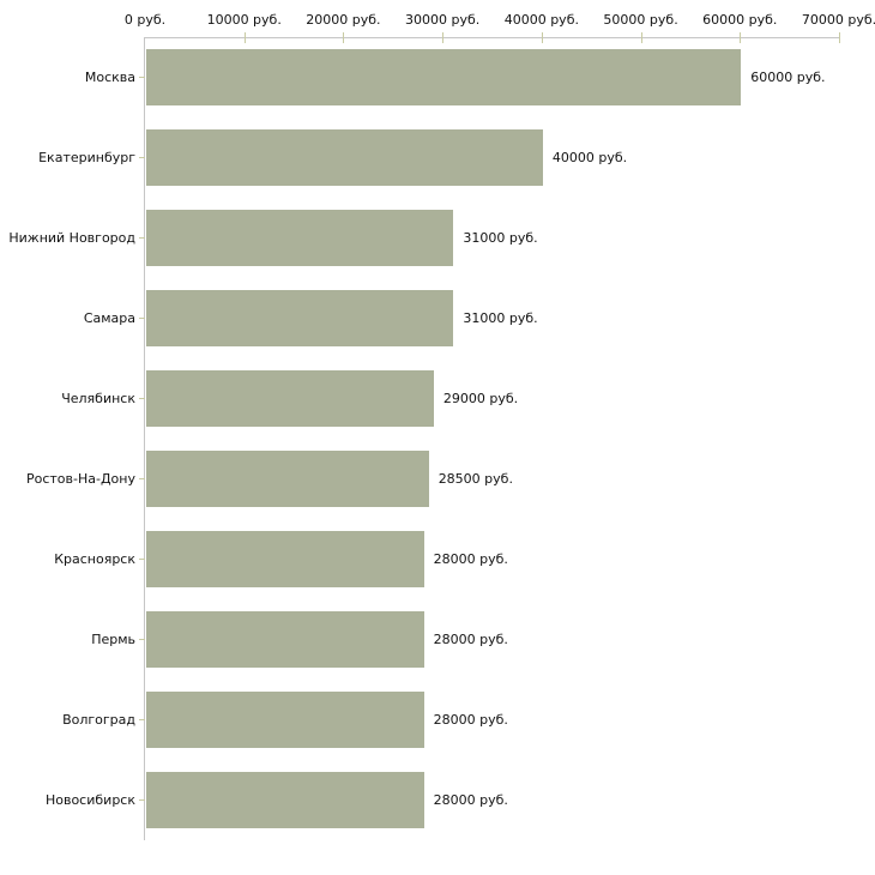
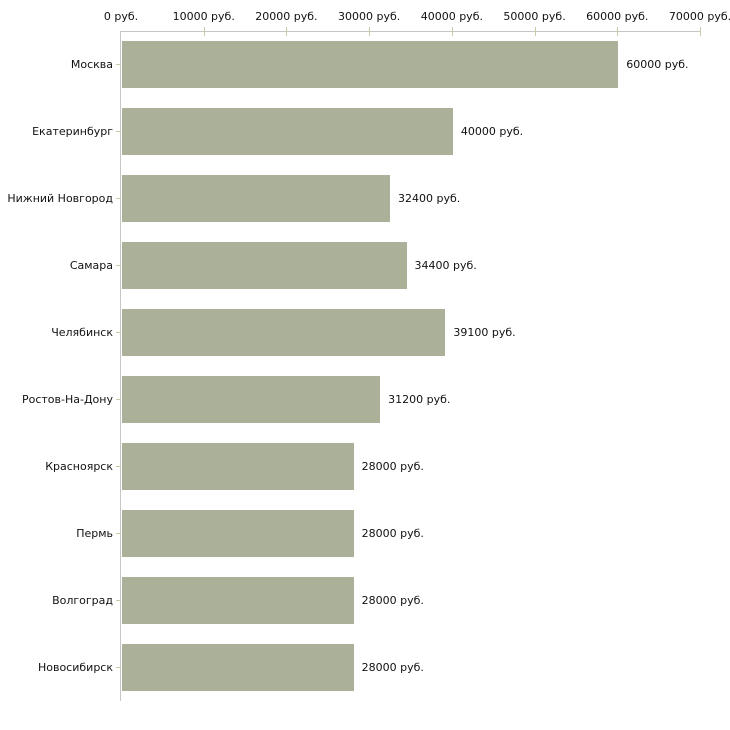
Нижний Новгород: 31000 -> 32400
Самара: 31000 -> 34400
Челябинск: 29000 -> 39100
Ростов-На-Дону: 28500 -> 31200
